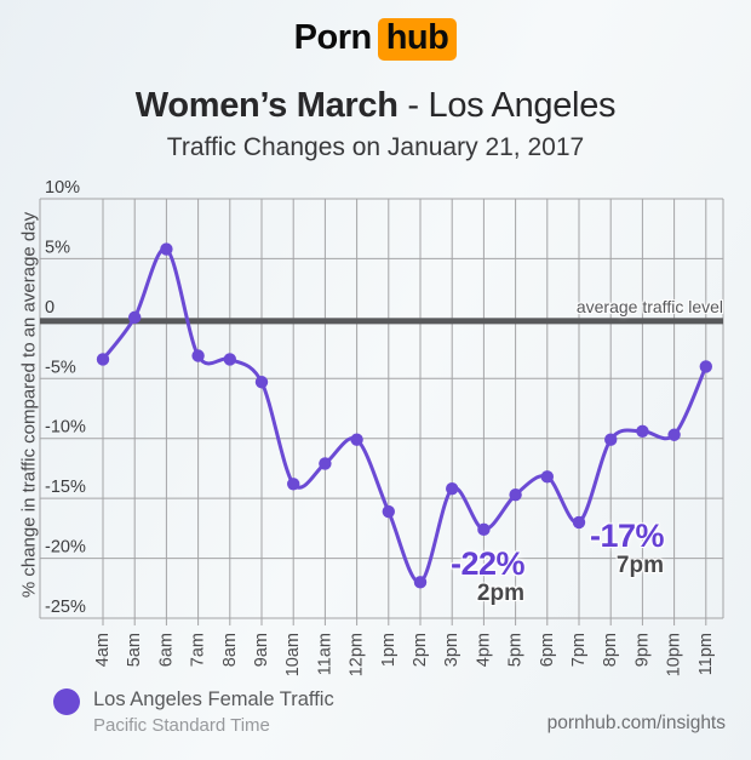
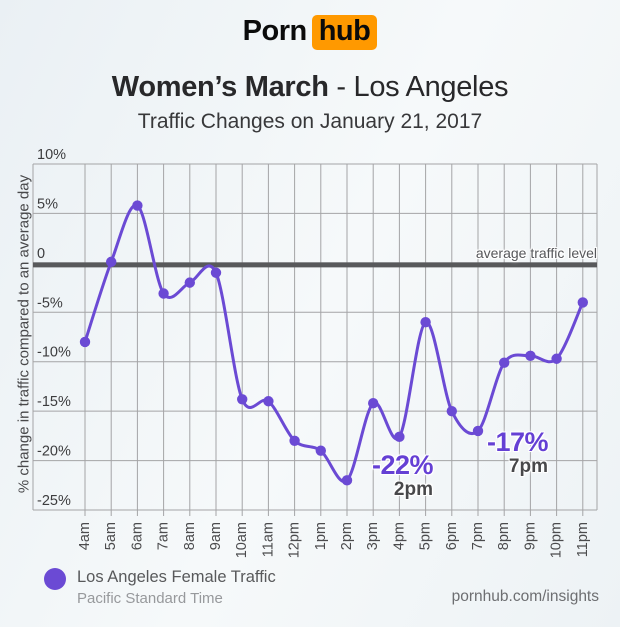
4am: -3% -> -8%
8am: -3% -> -2%
9am: -5% -> -1%
11am: -12% -> -14%
12pm: -10% -> -18%
1pm: -16% -> -19%
5pm: -15% -> -6%
6pm: -13% -> -15%
